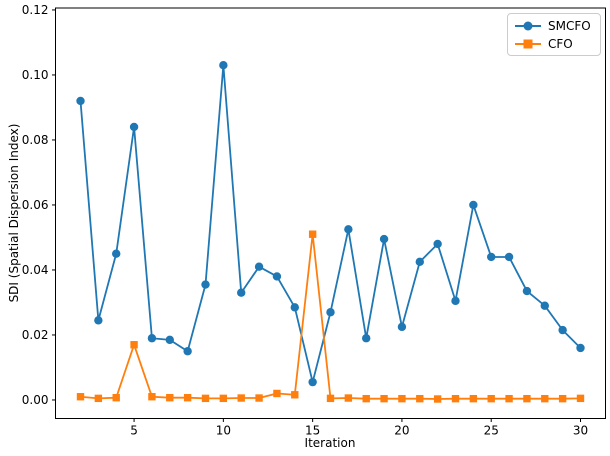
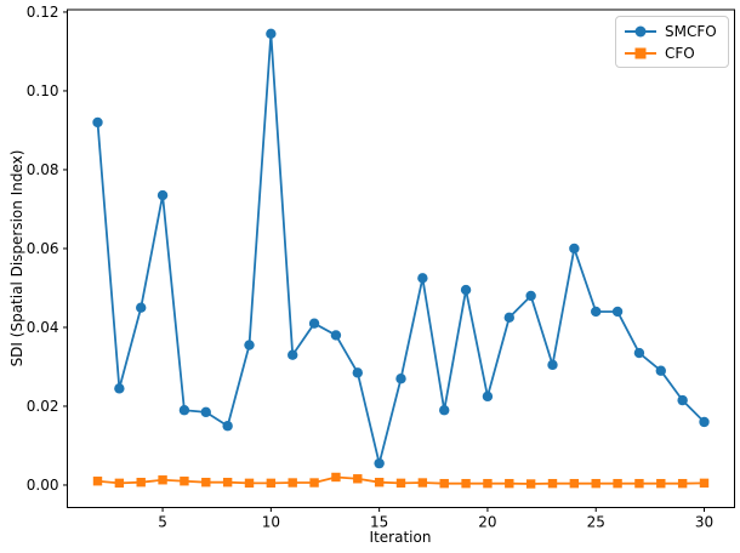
SMCFO/5: 0.084 -> 0.073
CFO/5: 0.017 -> 0.001
SMCFO/10: 0.103 -> 0.115
CFO/15: 0.051 -> 0.001
